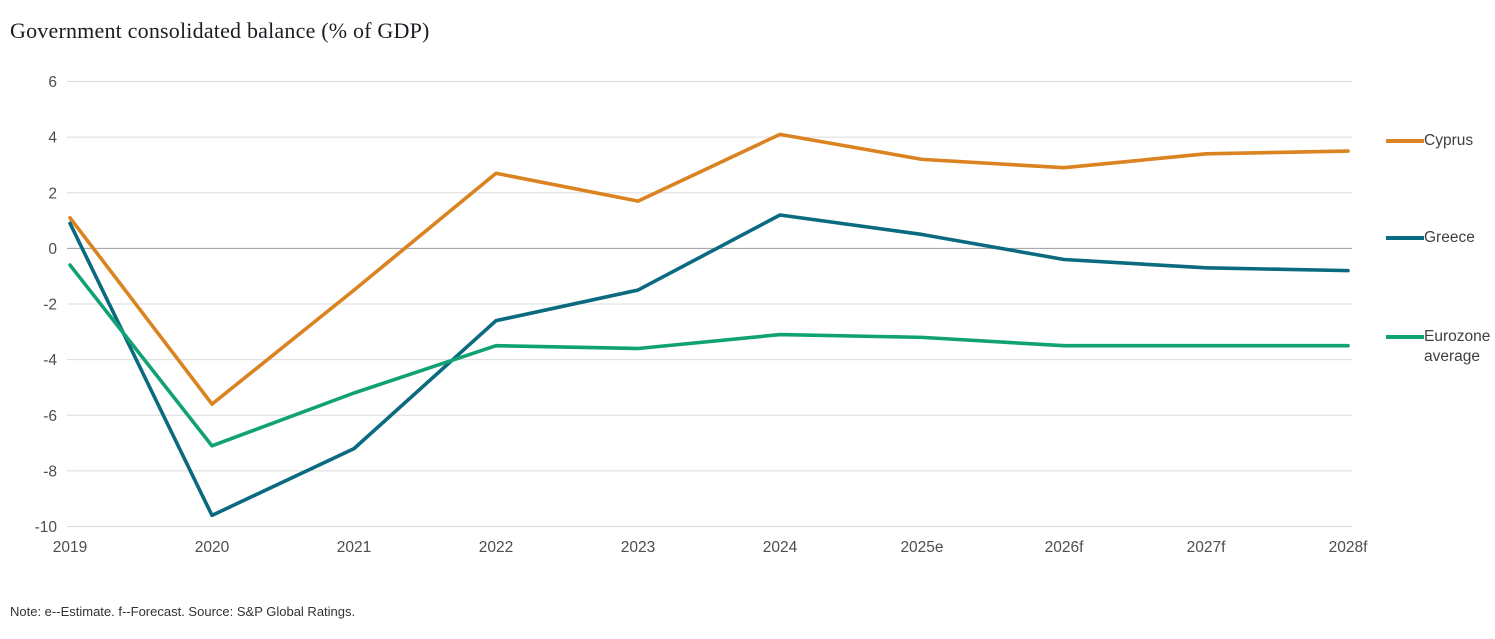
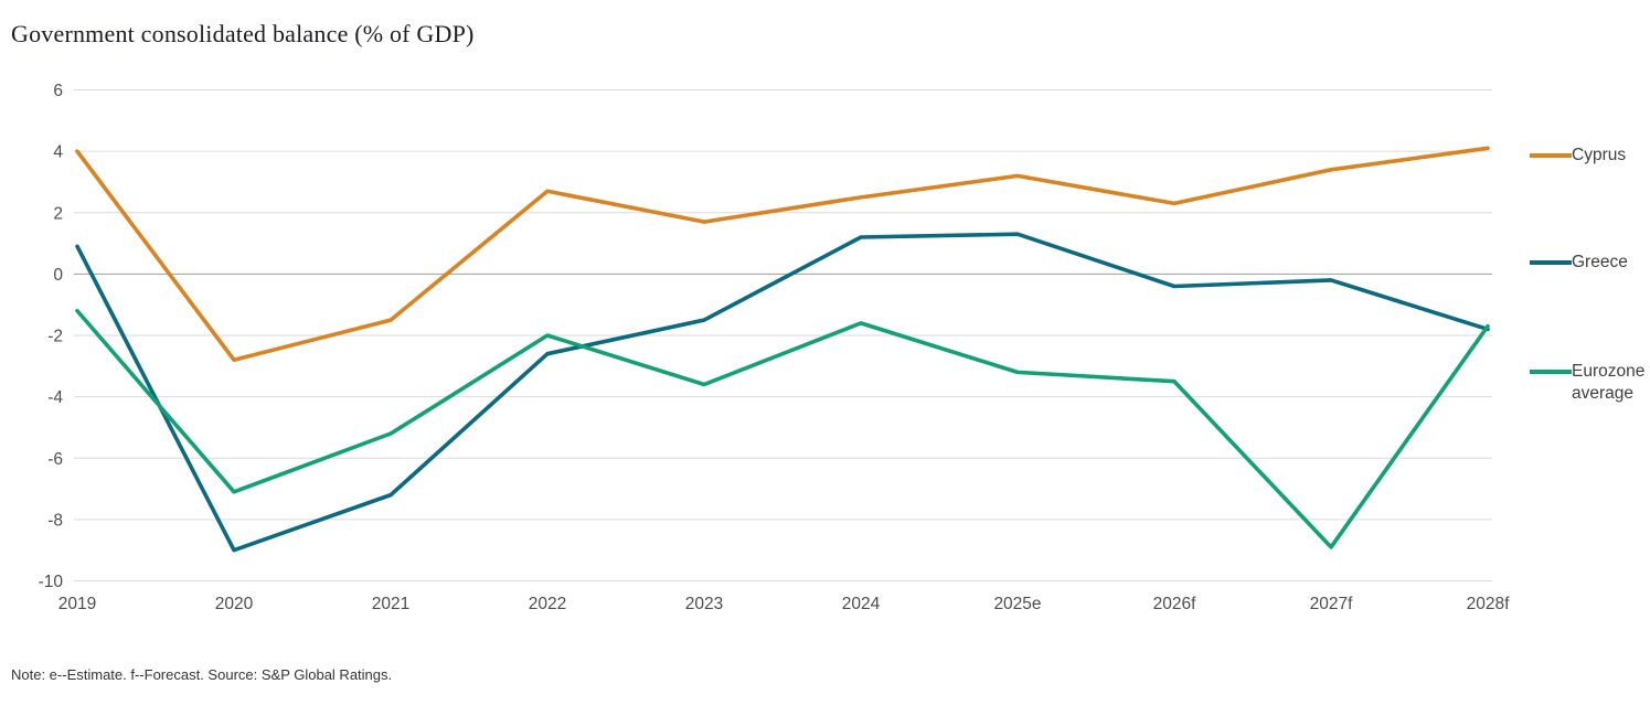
Cyprus/2019: 1.1 -> 4.0
Eurozone average/2019: -0.6 -> -1.2
Cyprus/2020: -5.6 -> -2.8
Greece/2020: -9.6 -> -9.0
Eurozone average/2022: -3.5 -> -2.0
Cyprus/2024: 4.1 -> 2.5
Eurozone average/2024: -3.1 -> -1.6
Greece/2025e: 0.5 -> 1.3
Cyprus/2026f: 2.9 -> 2.3
Greece/2027f: -0.7 -> -0.2
Eurozone average/2027f: -3.5 -> -8.9
Cyprus/2028f: 3.5 -> 4.1
Greece/2028f: -0.8 -> -1.8
Eurozone average/2028f: -3.5 -> -1.7
